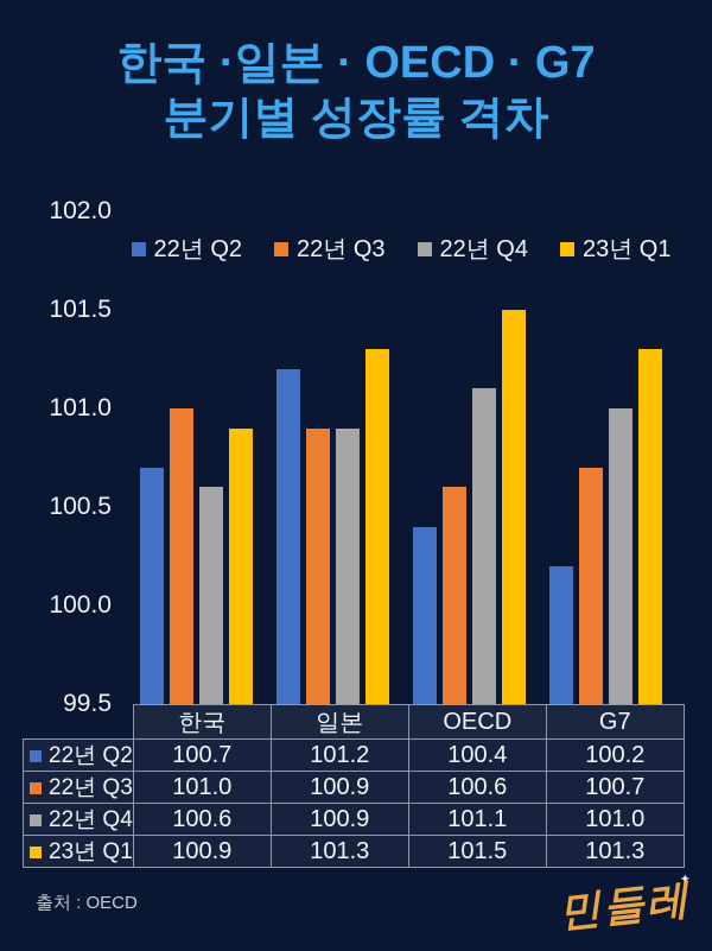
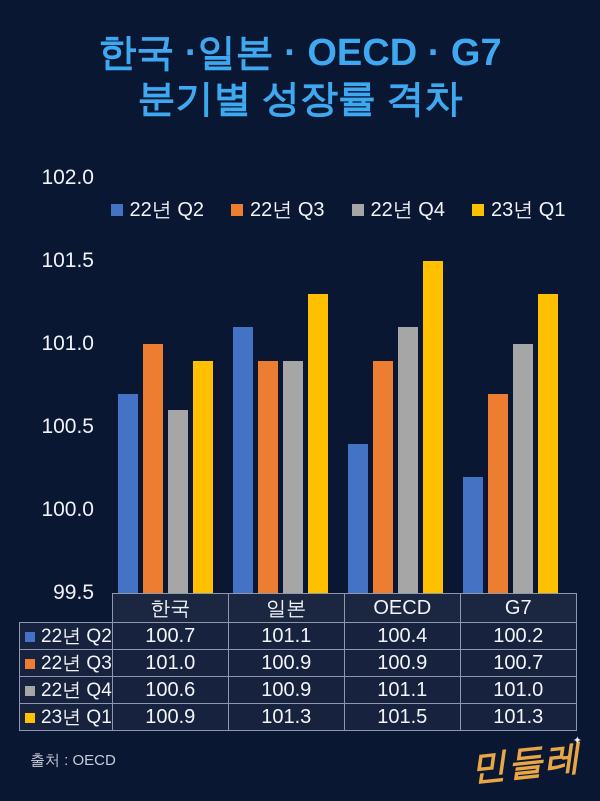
22년 Q2/일본: 101.2 -> 101.1
22년 Q3/OECD: 100.6 -> 100.9
